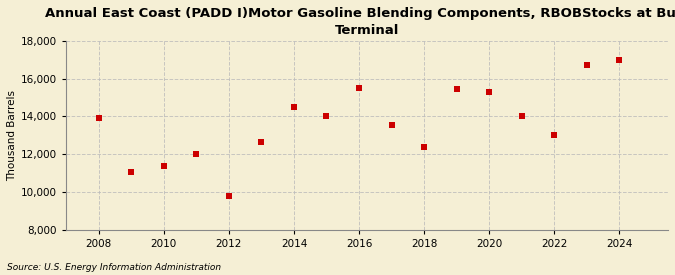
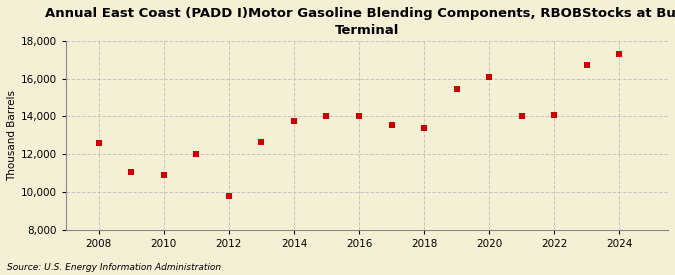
2008: 13,900 -> 12,600
2010: 11,400 -> 10,900
2014: 14,500 -> 13,800
2016: 15,500 -> 14,000
2018: 12,400 -> 13,400
2020: 15,300 -> 16,100
2022: 13,000 -> 14,100
2024: 17,000 -> 17,300
